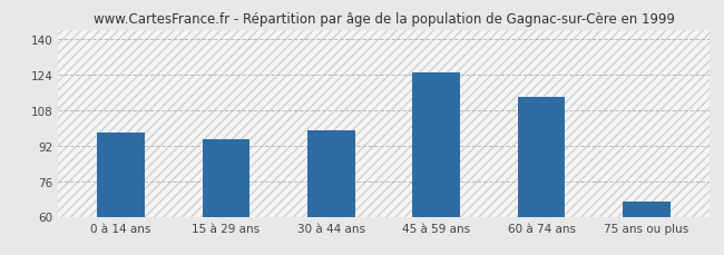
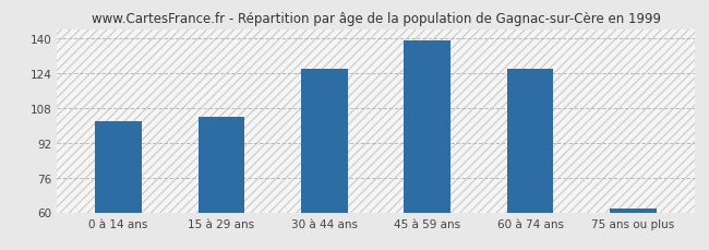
0 à 14 ans: 98 -> 102
15 à 29 ans: 95 -> 104
30 à 44 ans: 99 -> 126
45 à 59 ans: 125 -> 139
60 à 74 ans: 114 -> 126
75 ans ou plus: 67 -> 62
